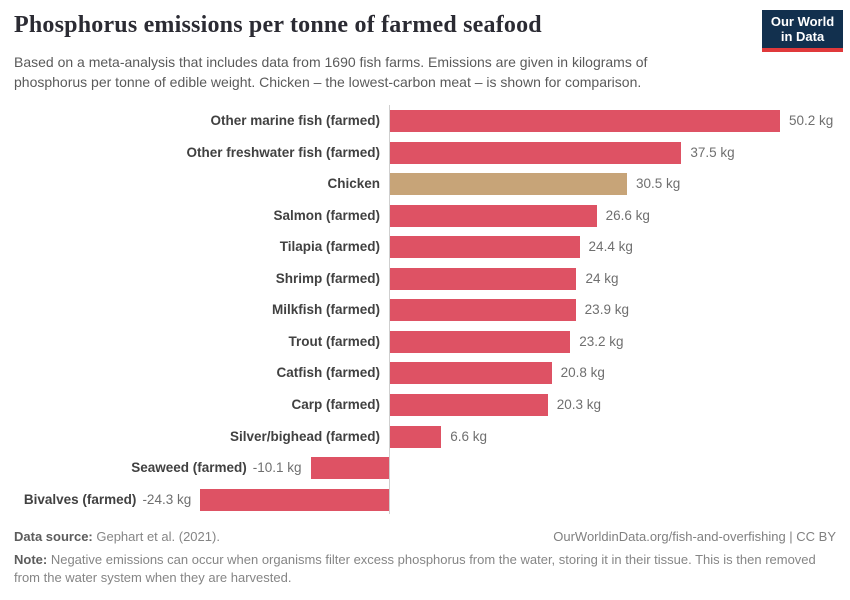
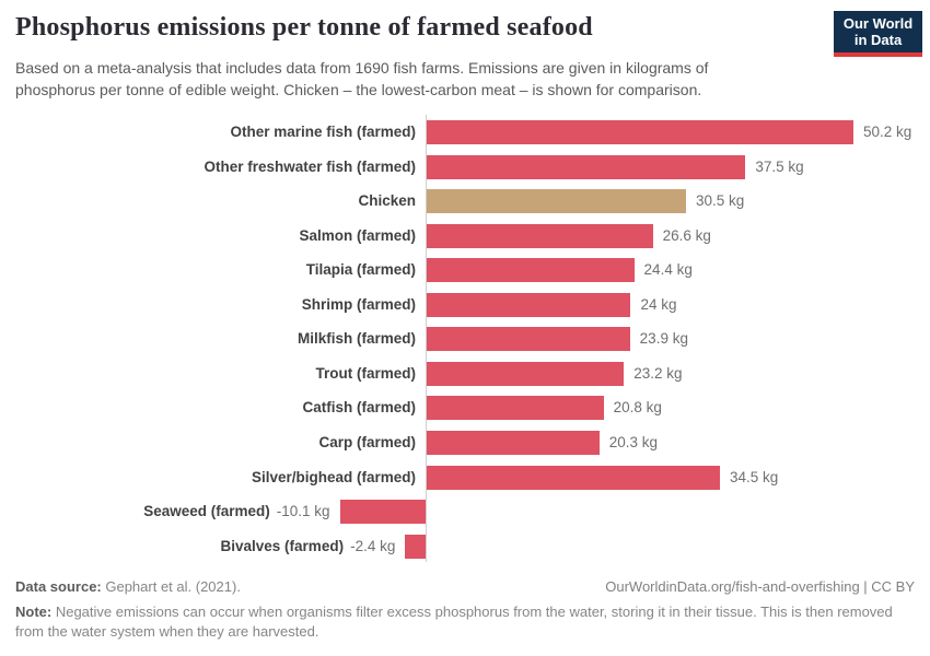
Silver/bighead (farmed): 6.6 -> 34.5
Bivalves (farmed): -24.3 -> -2.4
